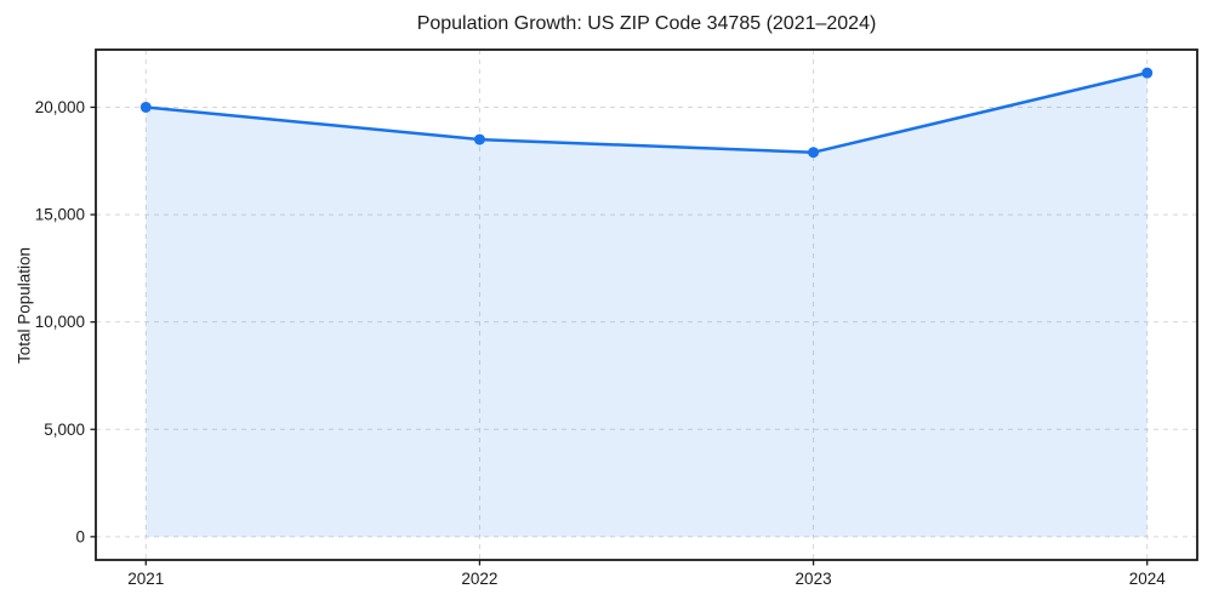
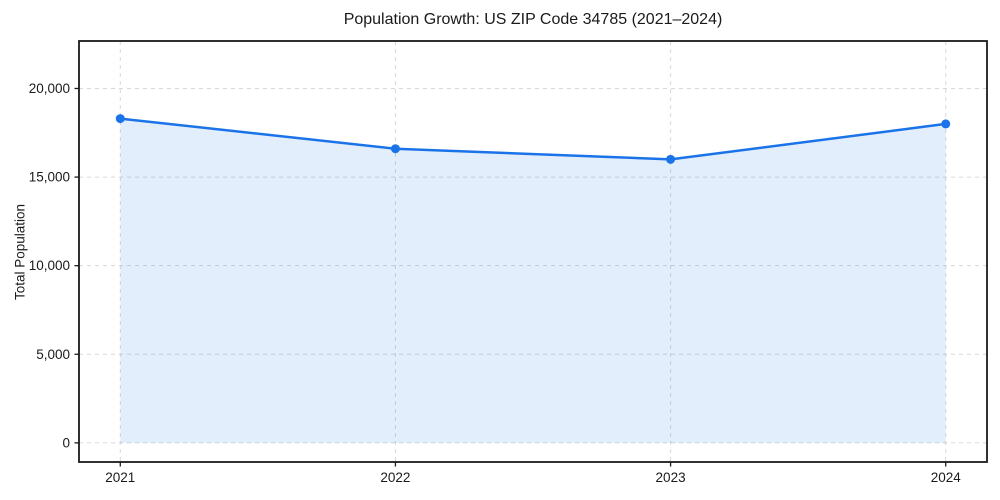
2021: 20000 -> 18300
2022: 18500 -> 16600
2023: 17900 -> 16000
2024: 21600 -> 18000
